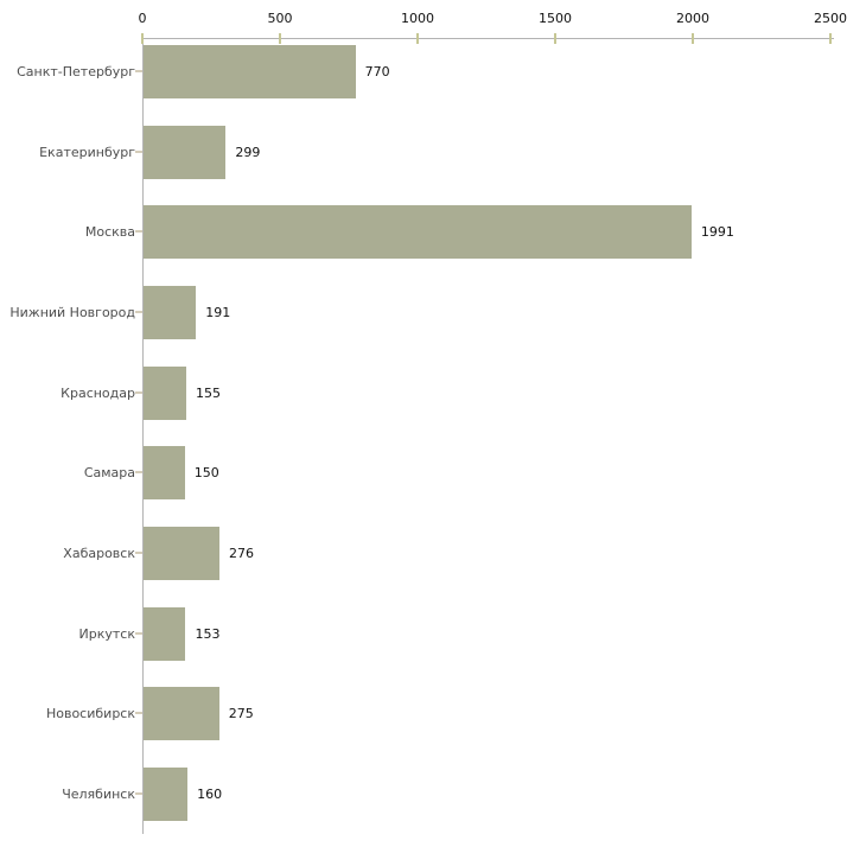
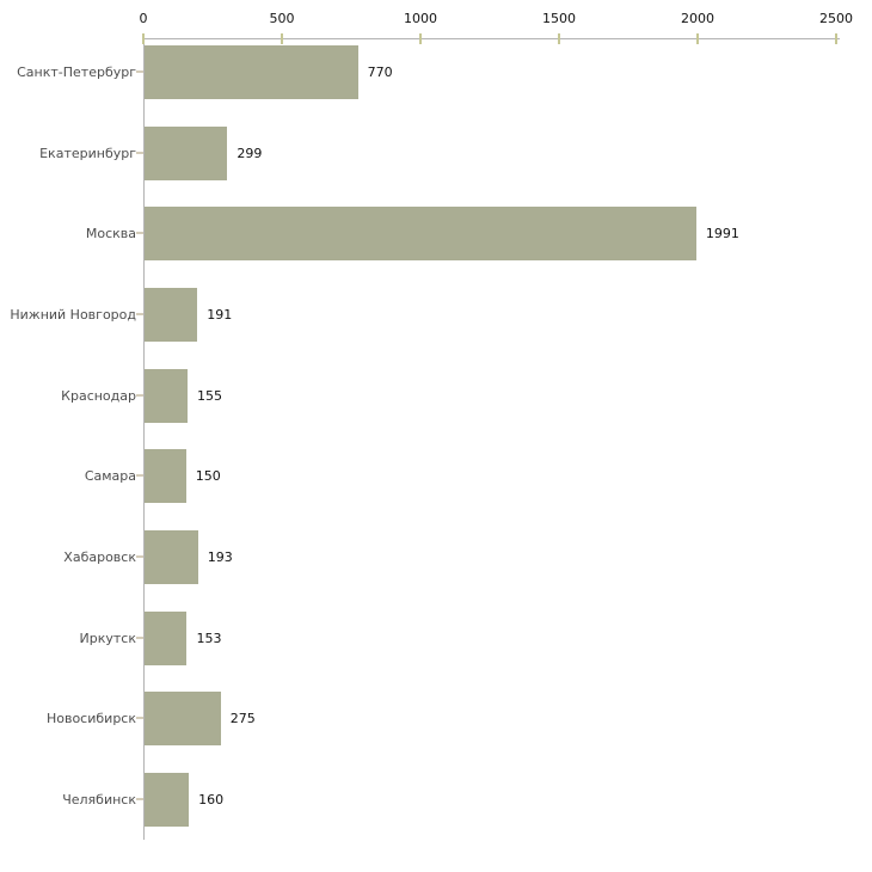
Хабаровск: 276 -> 193
